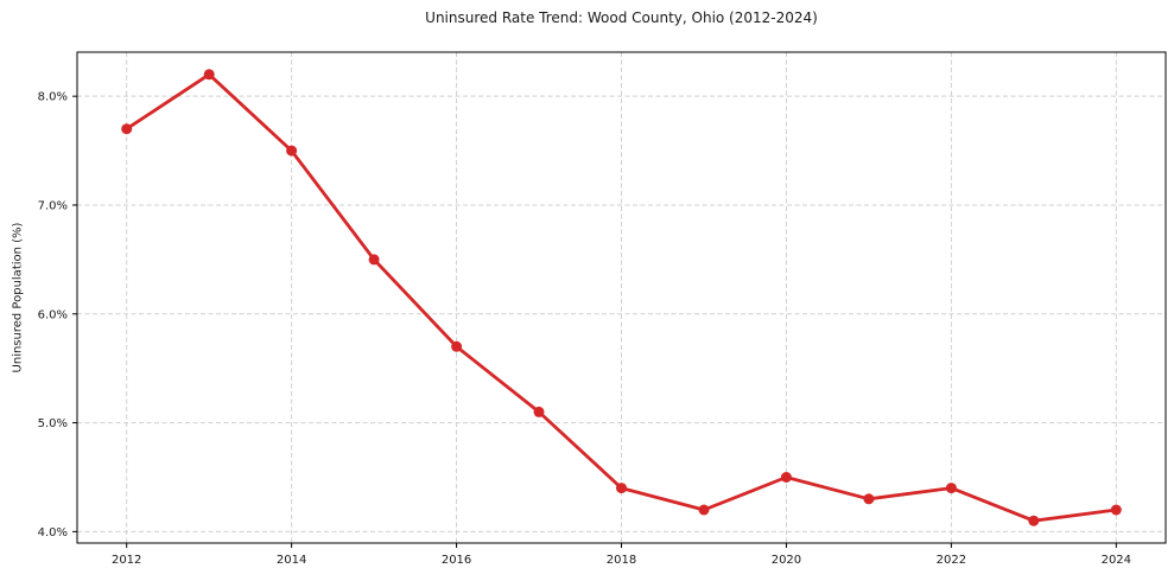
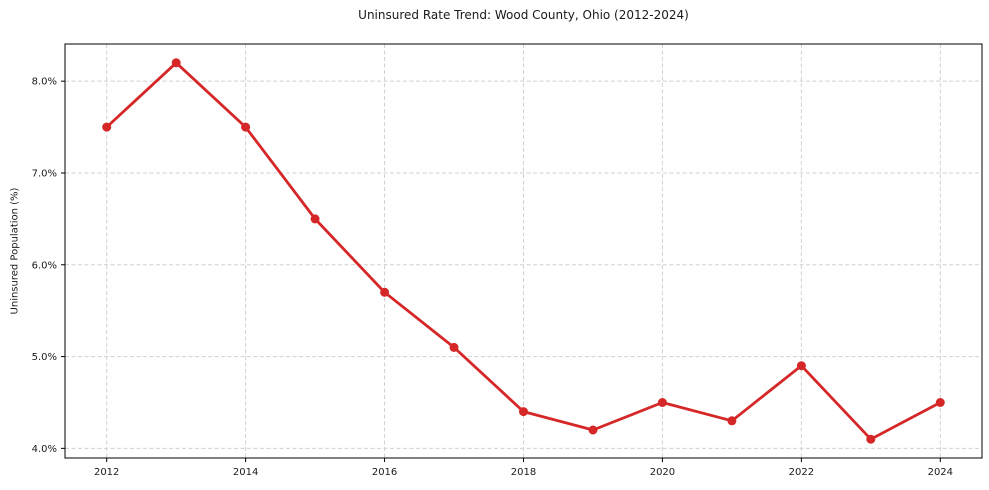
2012: 7.7% -> 7.5%
2022: 4.4% -> 4.9%
2024: 4.2% -> 4.5%
